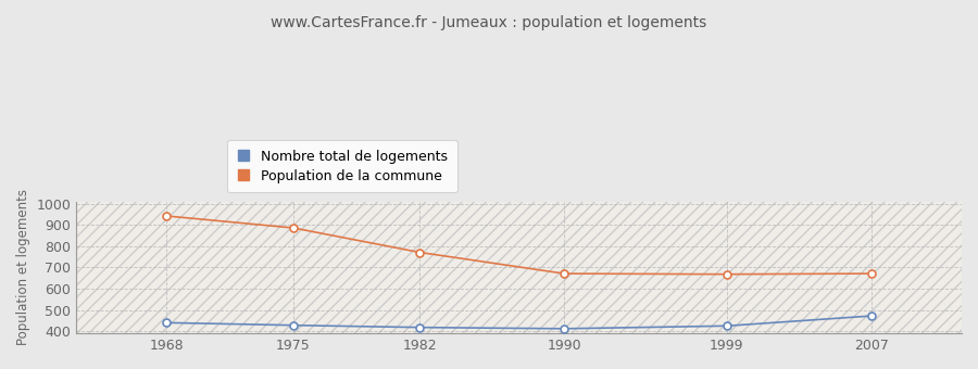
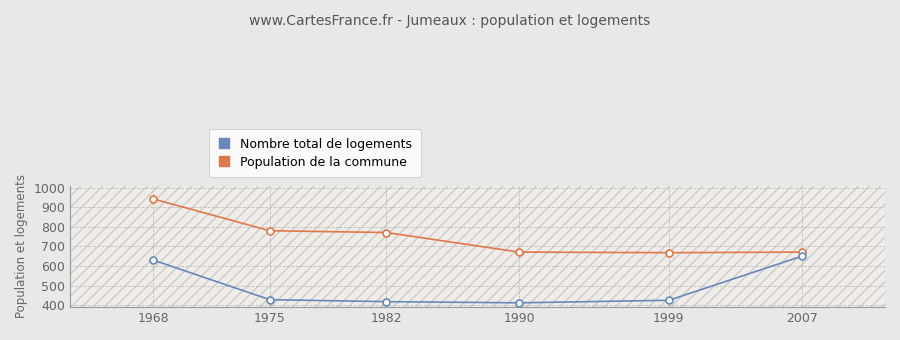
Nombre total de logements/1968: 440 -> 630
Population de la commune/1975: 890 -> 780
Nombre total de logements/2007: 470 -> 650
